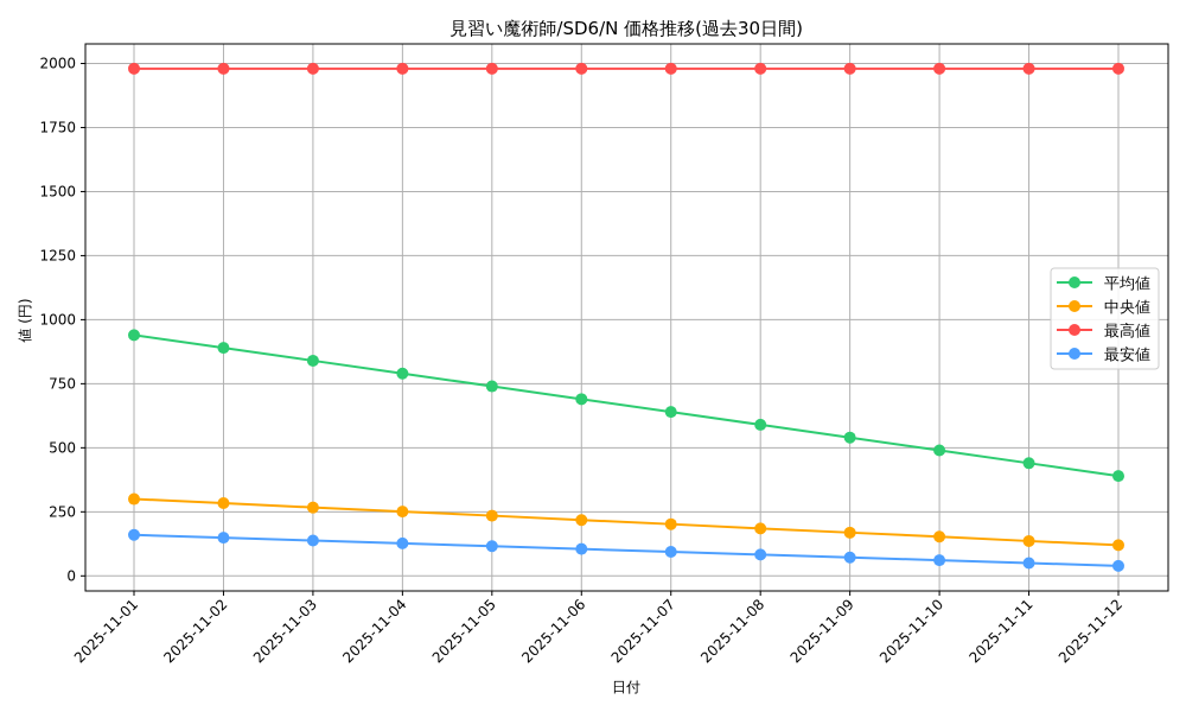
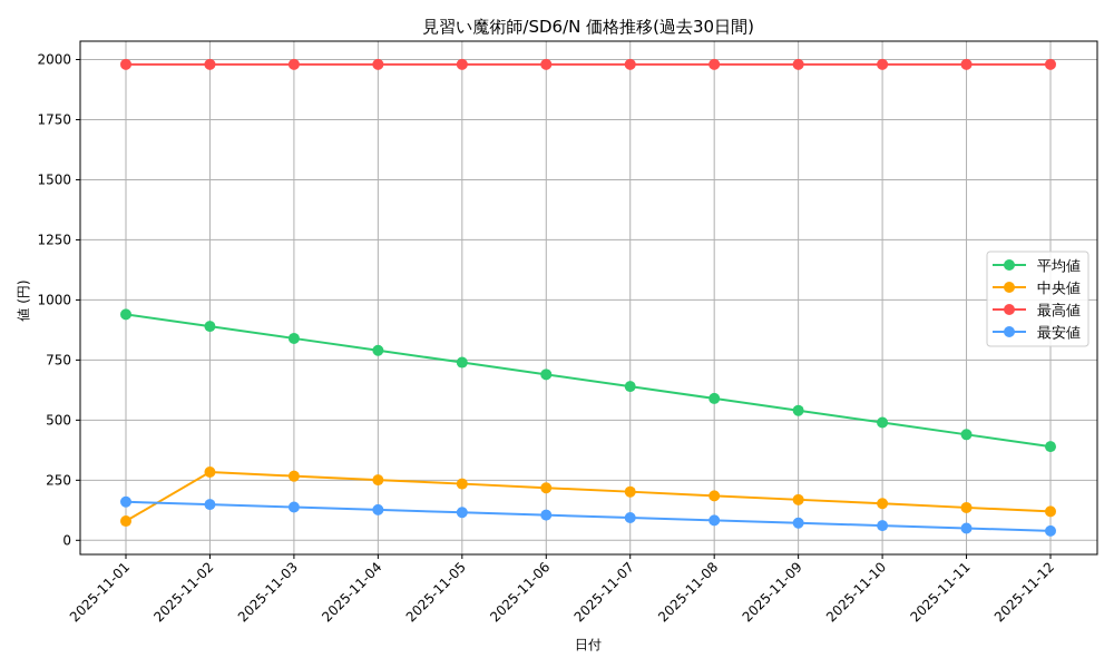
中央値/2025-11-01: 300 -> 80
